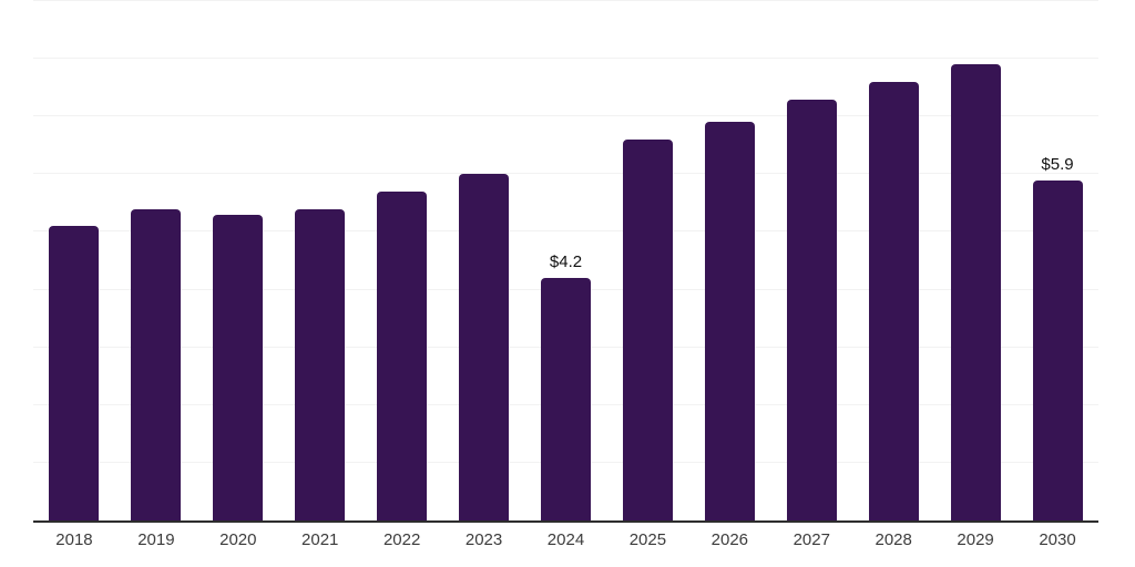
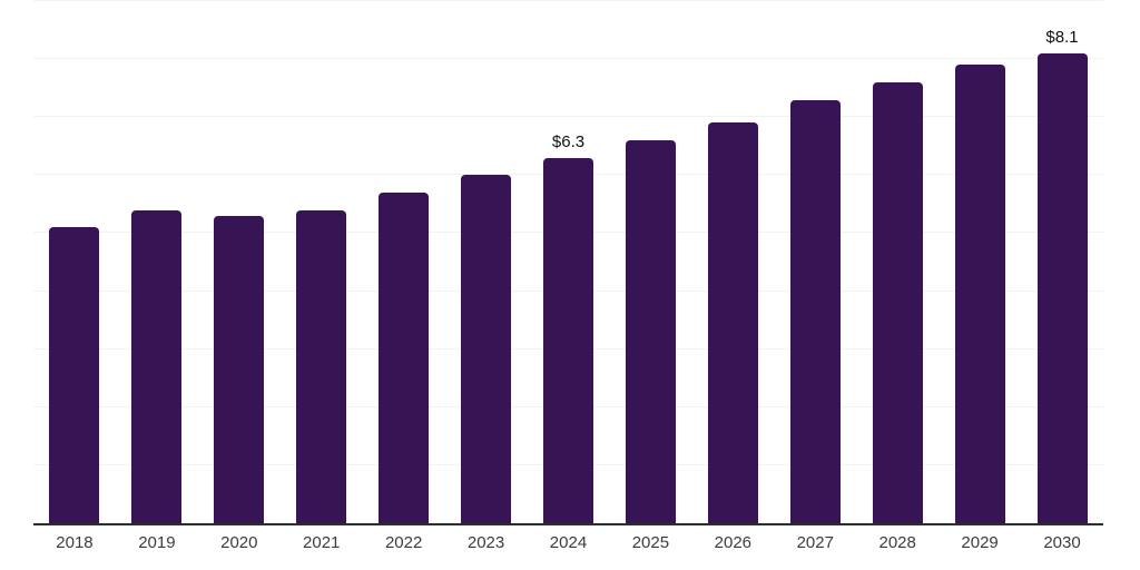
2024: $4.2 -> $6.3
2030: $5.9 -> $8.1
